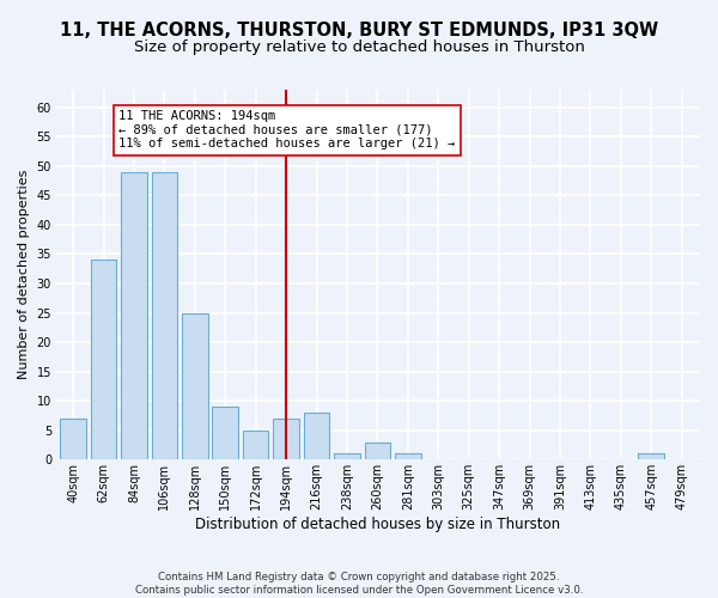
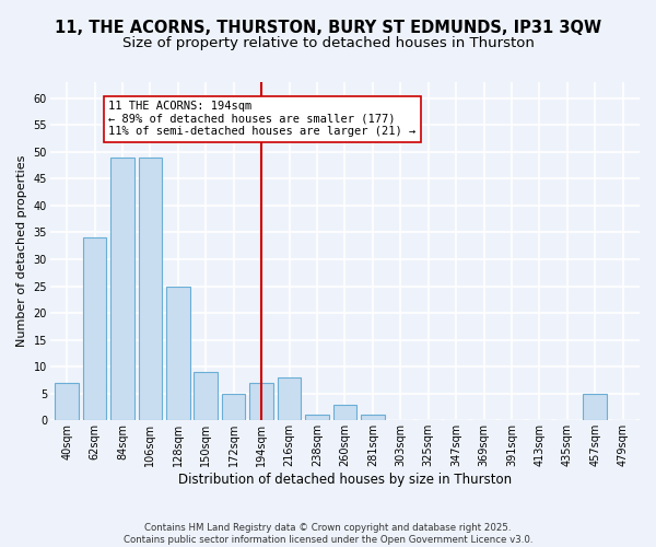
457sqm: 1 -> 5
